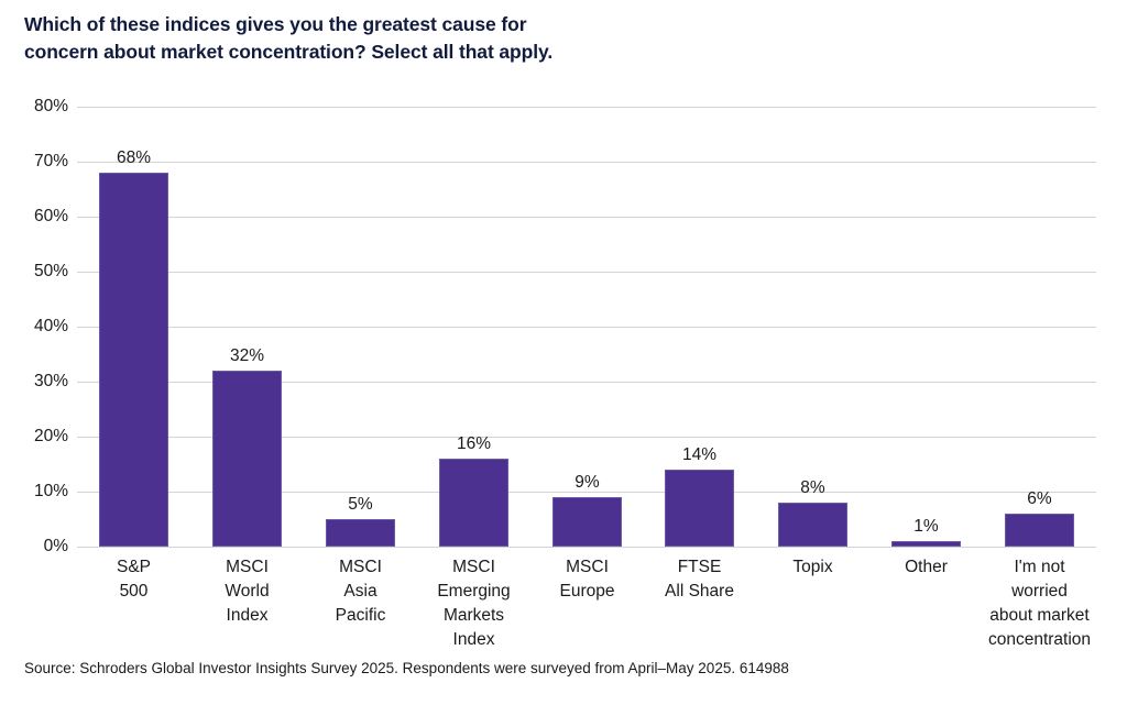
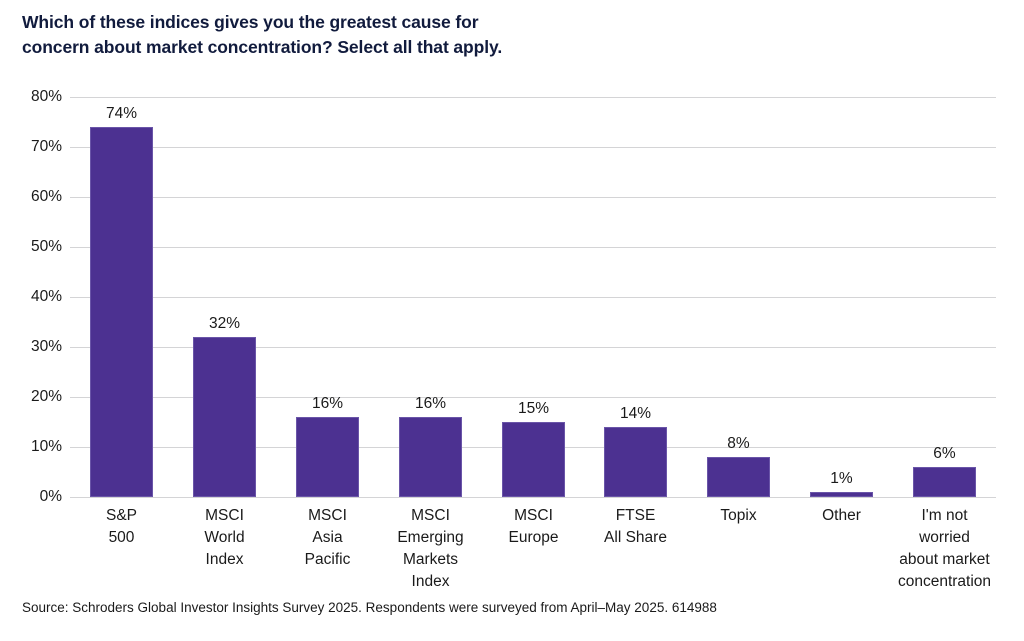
S&P 500: 68% -> 74%
MSCI Asia Pacific: 5% -> 16%
MSCI Europe: 9% -> 15%
